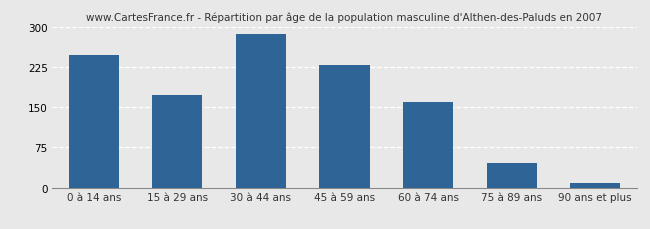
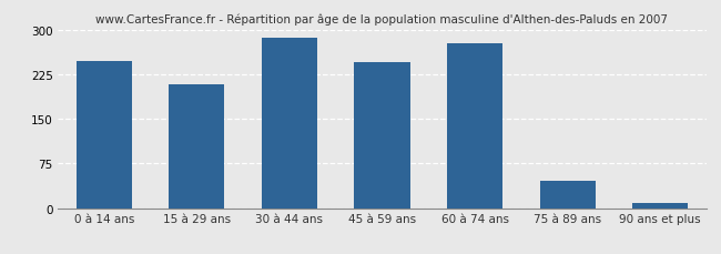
15 à 29 ans: 172 -> 208
45 à 59 ans: 228 -> 246
60 à 74 ans: 160 -> 276
